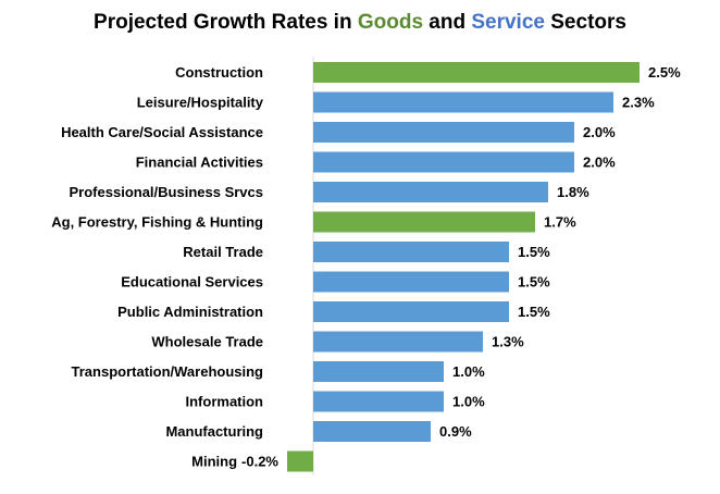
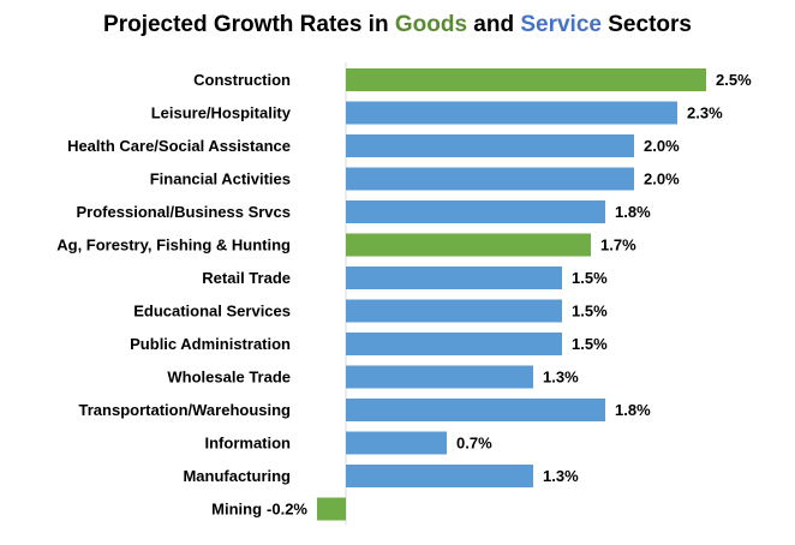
Transportation/Warehousing: 1.0% -> 1.8%
Information: 1.0% -> 0.7%
Manufacturing: 0.9% -> 1.3%
